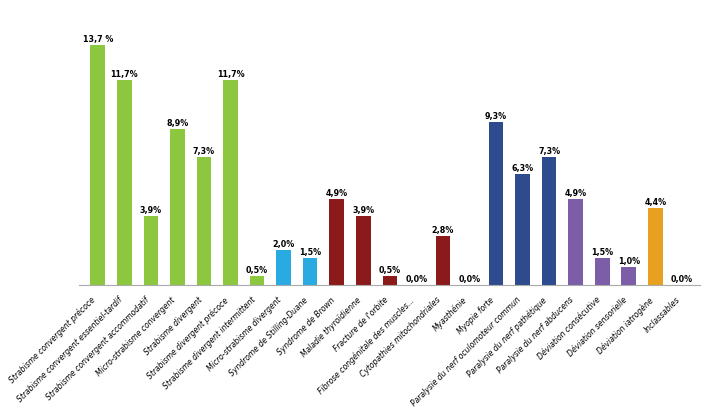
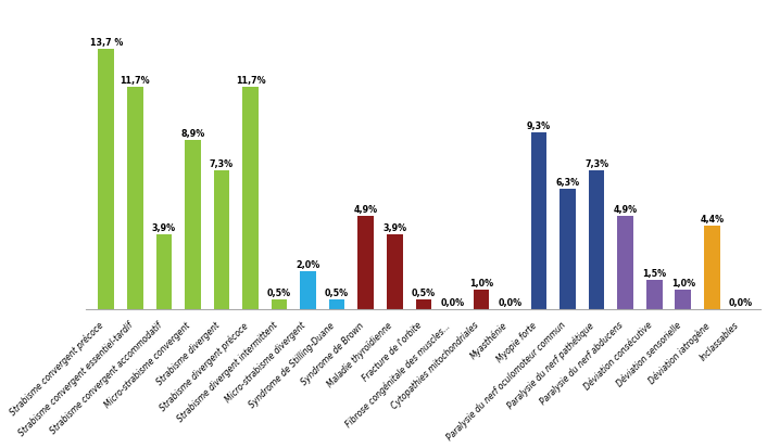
Syndrome de Stilling-Duane: 1,5% -> 0,5%
Cytopathies mitochondriales: 2,8% -> 1,0%
